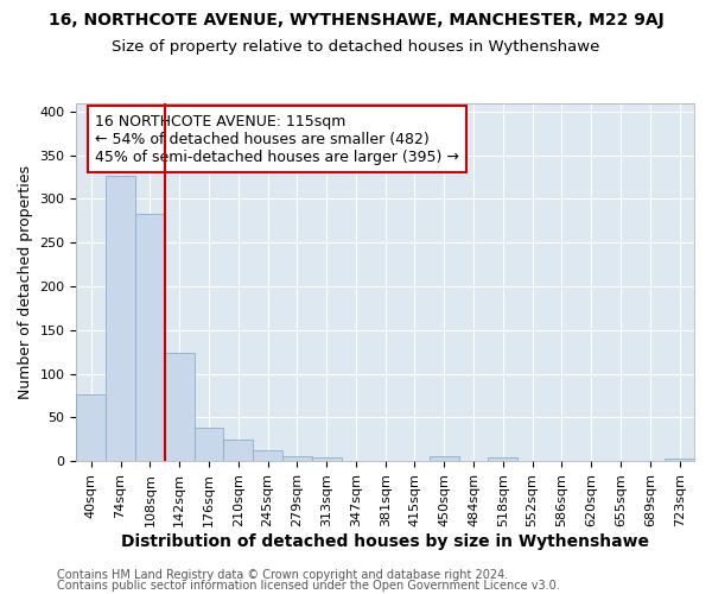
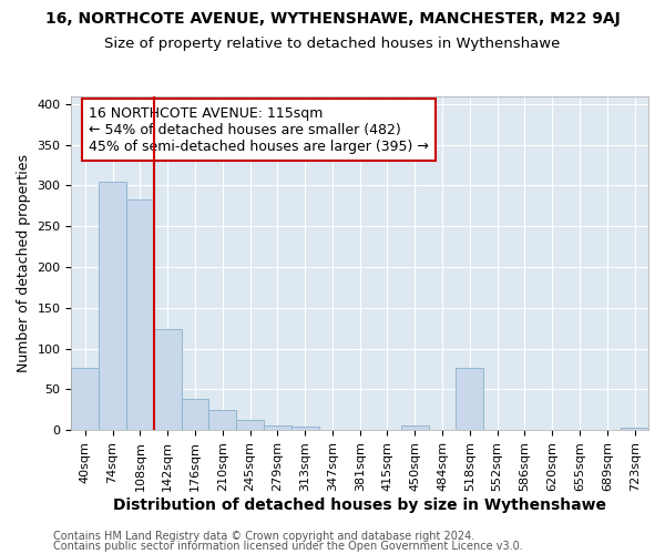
74sqm: 326 -> 304
518sqm: 4 -> 76
